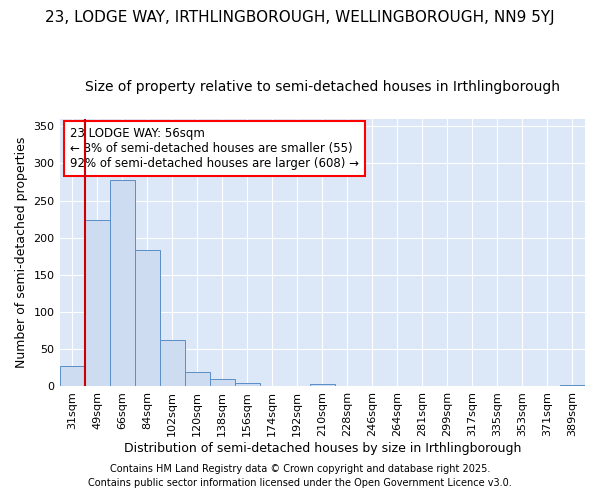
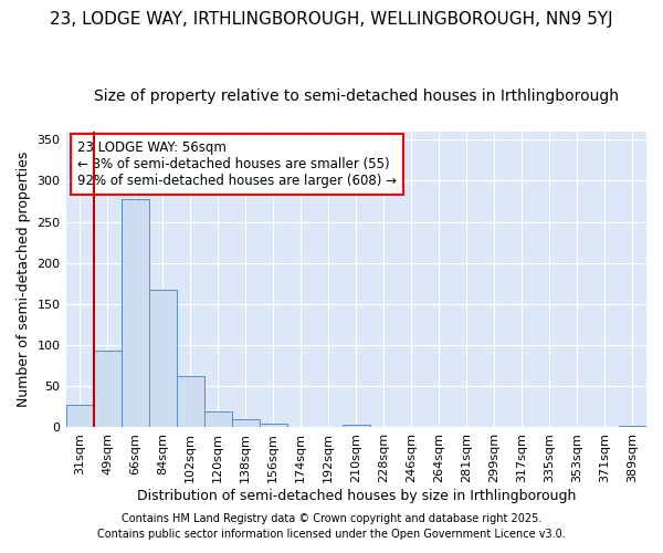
49sqm: 224 -> 93
84sqm: 184 -> 167
